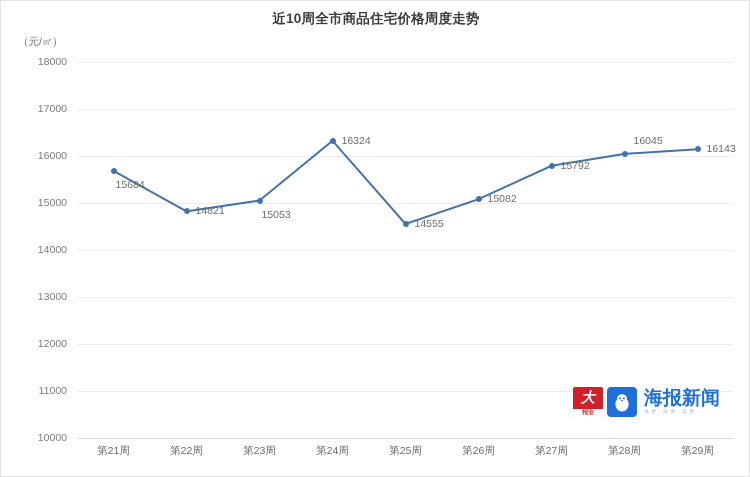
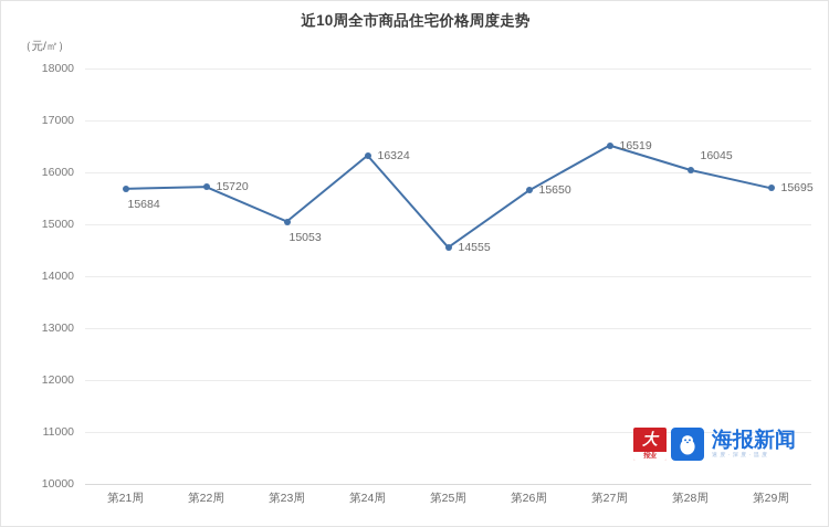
第22周: 14821 -> 15720
第26周: 15082 -> 15650
第27周: 15792 -> 16519
第29周: 16143 -> 15695
